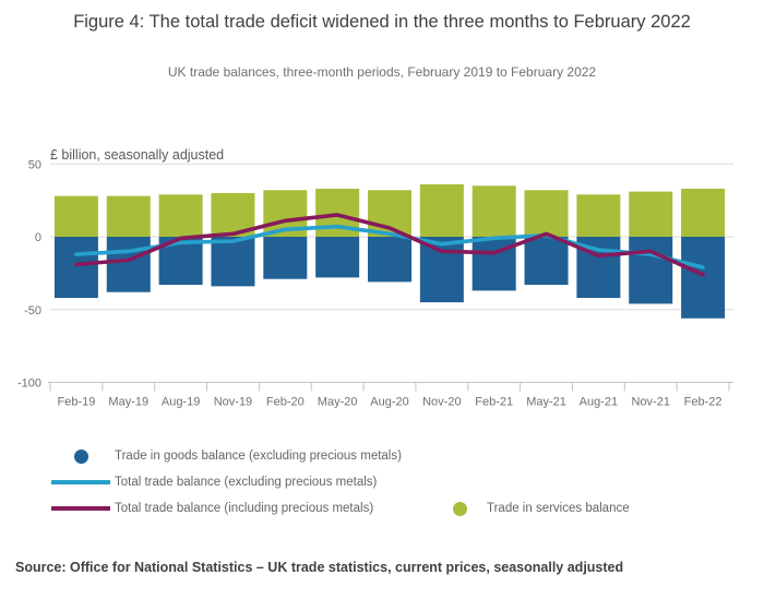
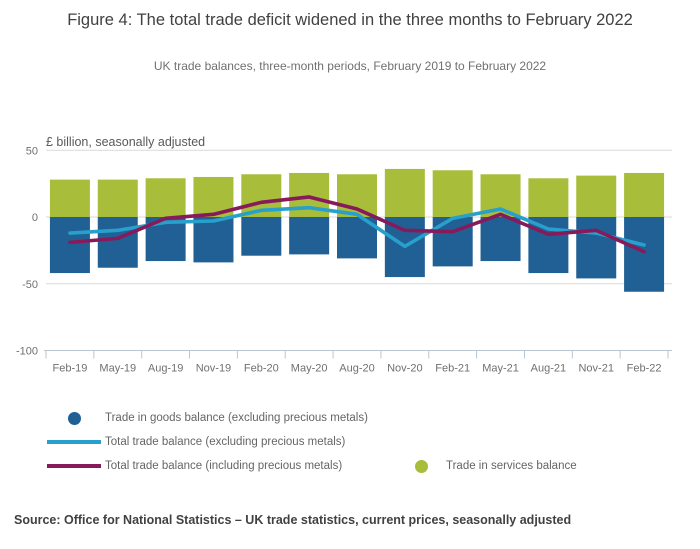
Total trade balance (excluding precious metals)/Nov-20: -5 -> -22
Total trade balance (excluding precious metals)/May-21: 1 -> 6
